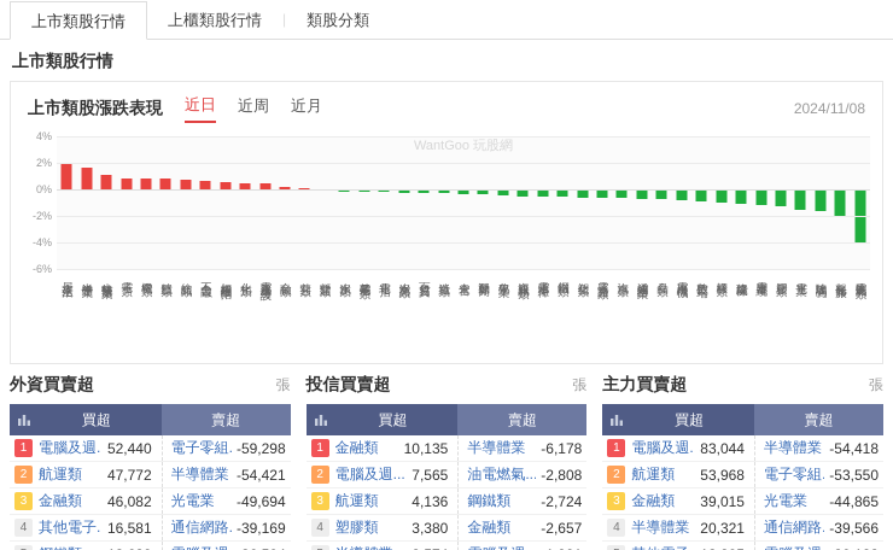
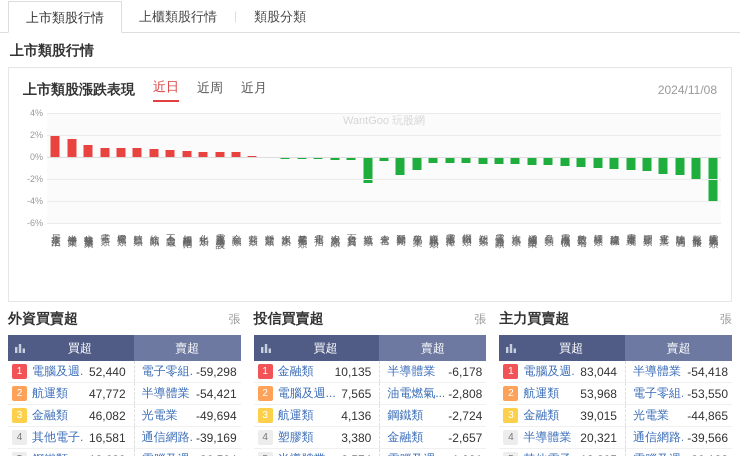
金融類: 0.1% -> 0.5%
造紙類: -0.3% -> -2.4%
運動休閒: -0.4% -> -1.6%
化學工業: -0.5% -> -1.2%
